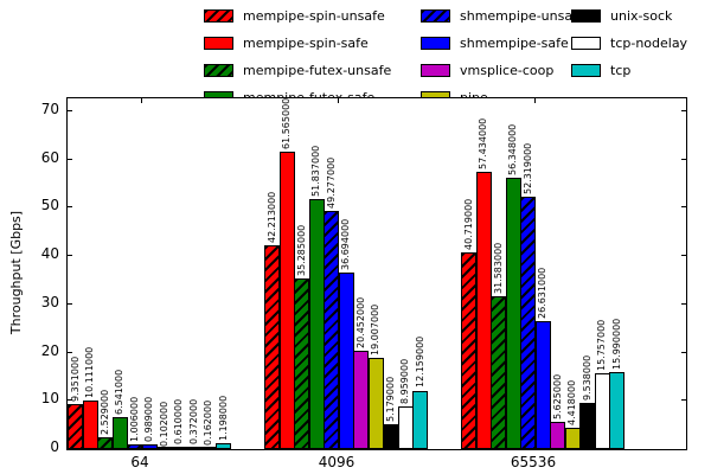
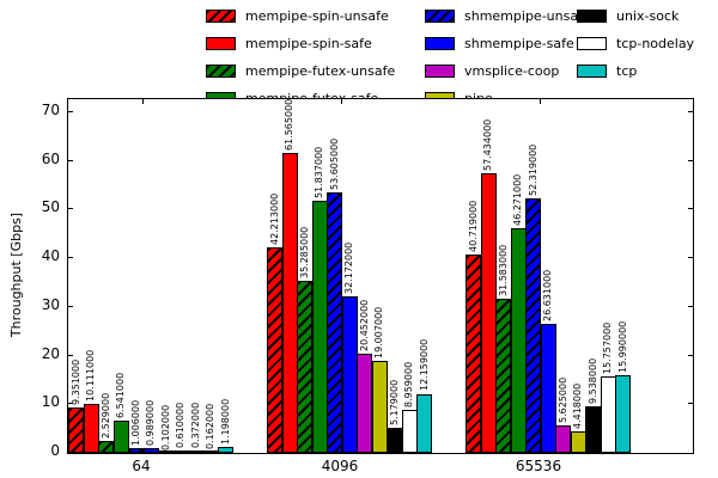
shmempipe-unsafe/4096: 49.277000 -> 53.605000
shmempipe-safe/4096: 36.694000 -> 32.172000
mempipe-futex-safe/65536: 56.348000 -> 46.271000
